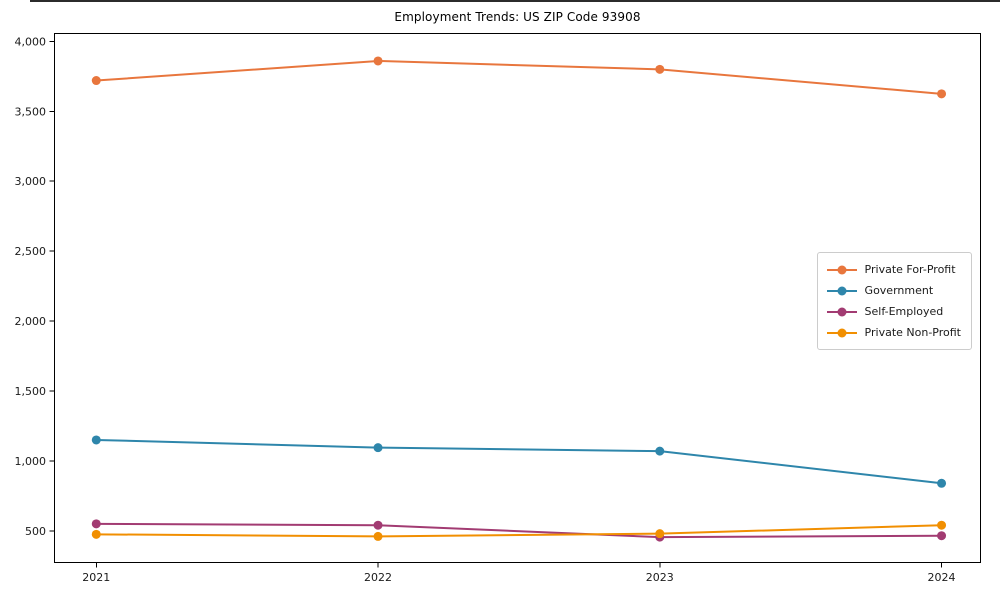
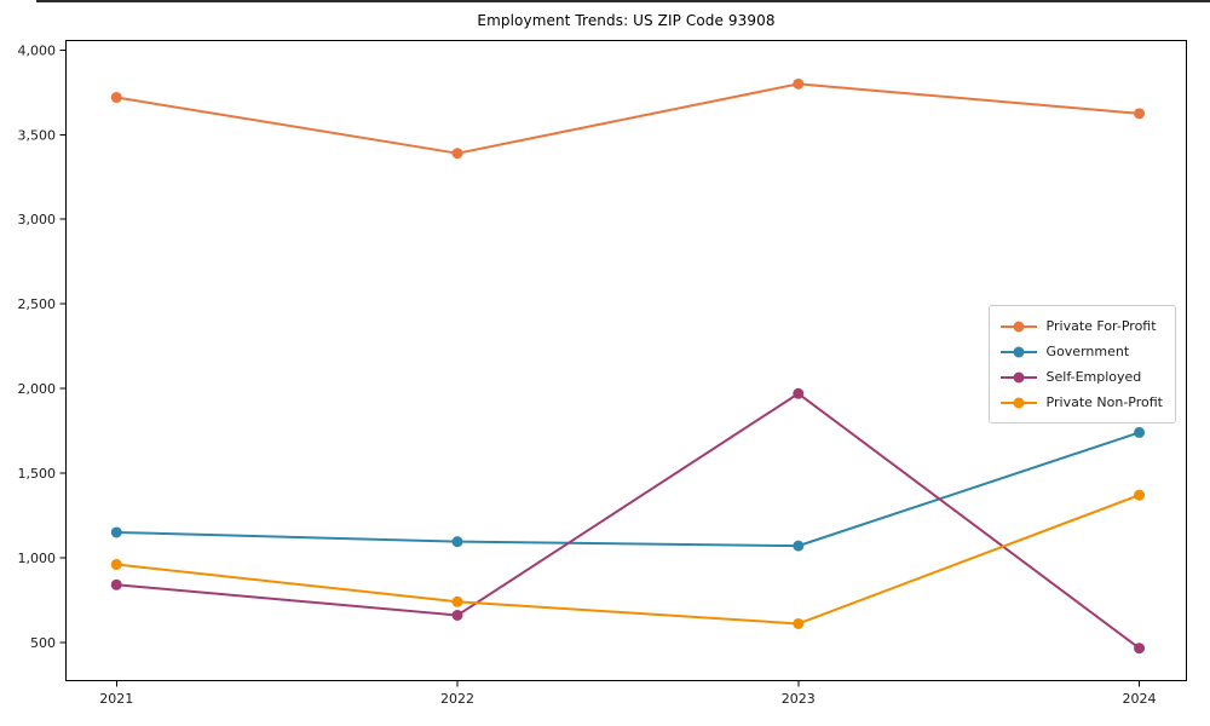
Self-Employed/2021: 550 -> 840
Private Non-Profit/2021: 480 -> 960
Private For-Profit/2022: 3860 -> 3390
Self-Employed/2022: 540 -> 660
Private Non-Profit/2022: 460 -> 740
Self-Employed/2023: 460 -> 1970
Private Non-Profit/2023: 480 -> 610
Government/2024: 840 -> 1740
Private Non-Profit/2024: 540 -> 1370
